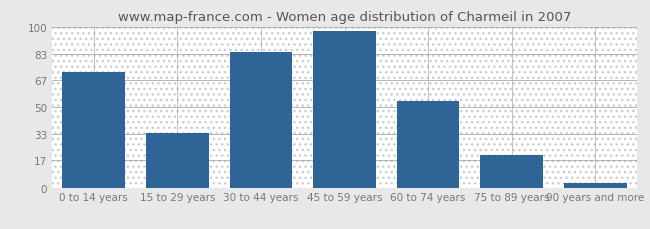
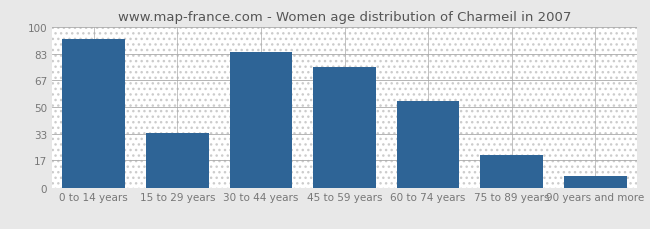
0 to 14 years: 72 -> 92
45 to 59 years: 97 -> 75
90 years and more: 3 -> 7
